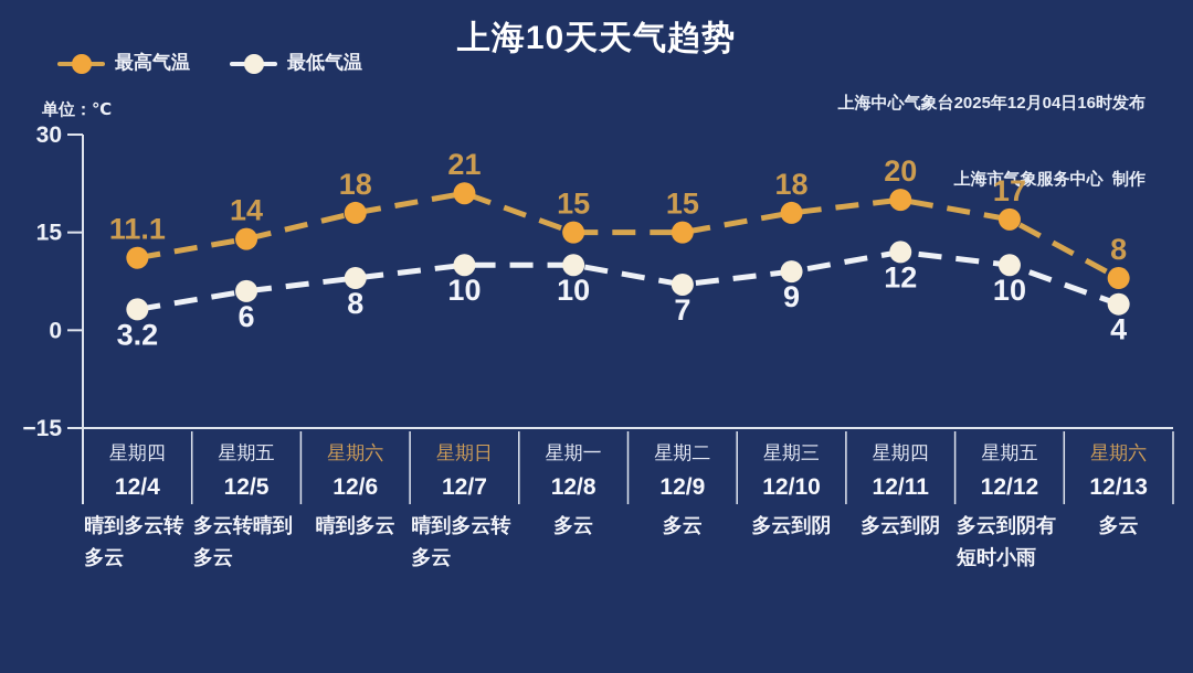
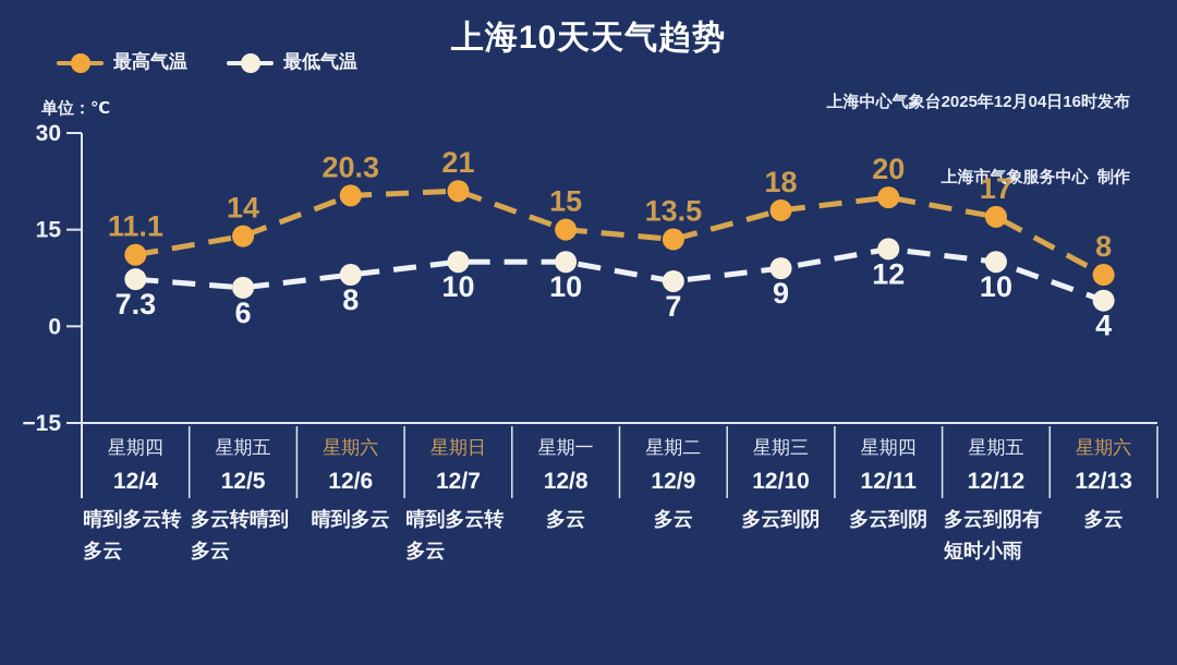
最低气温/12/4: 3.2 -> 7.3
最高气温/12/6: 18 -> 20.3
最高气温/12/9: 15 -> 13.5
